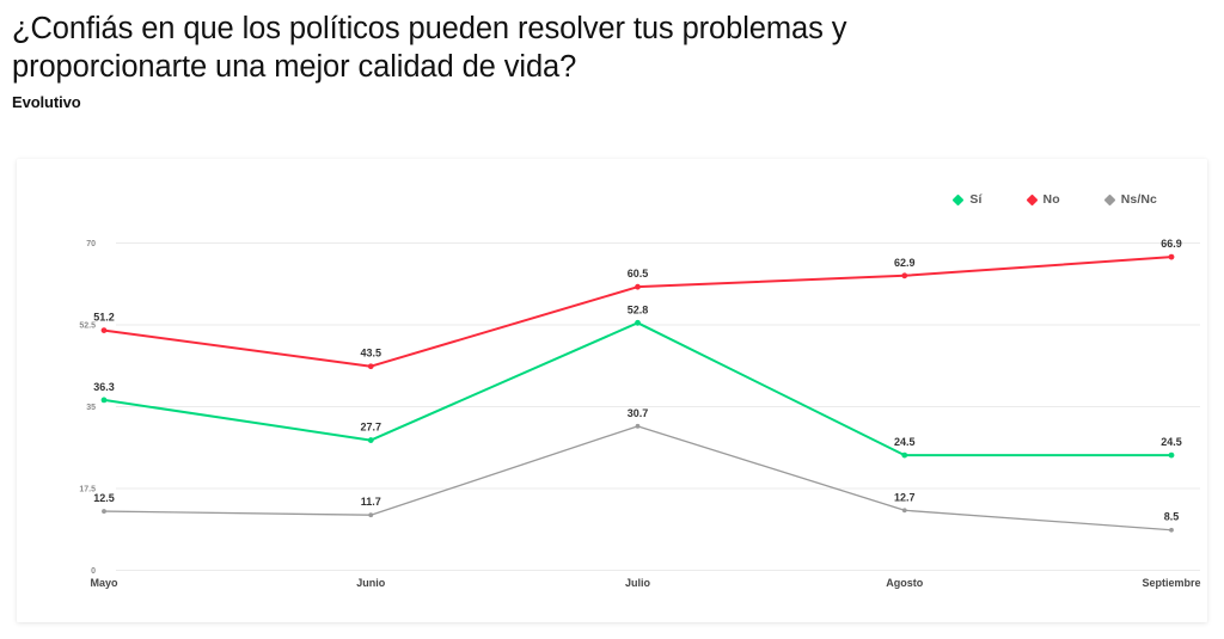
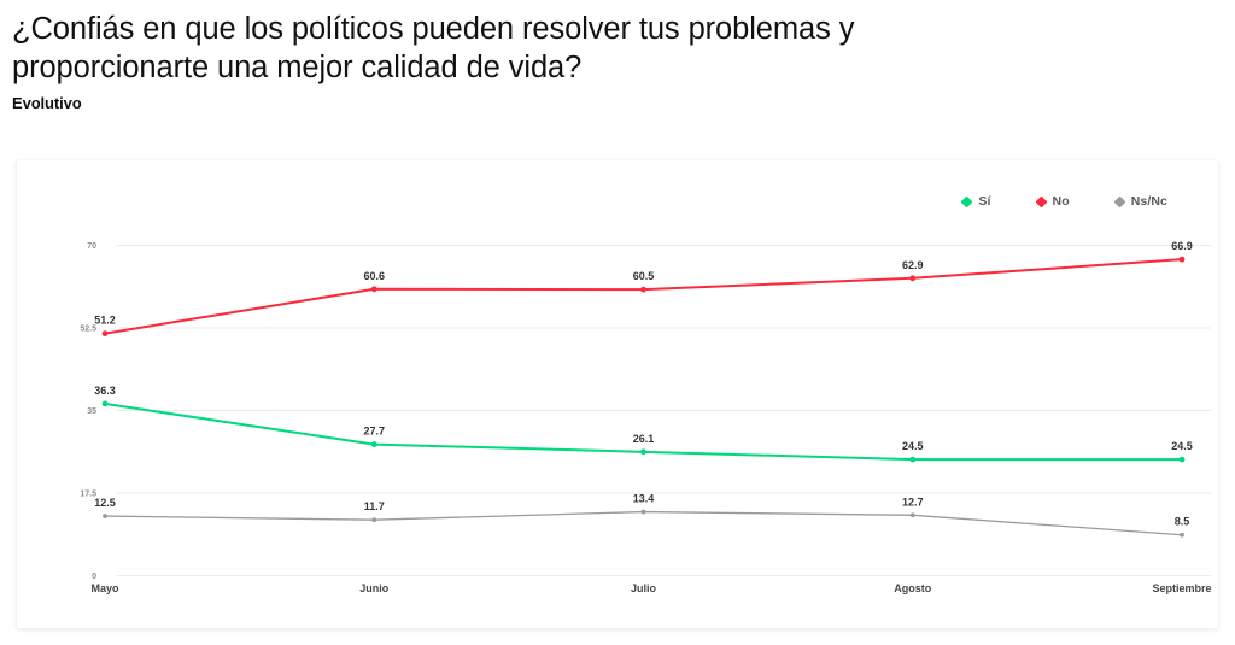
No/Junio: 43.5 -> 60.6
Sí/Julio: 52.8 -> 26.1
Ns/Nc/Julio: 30.7 -> 13.4
